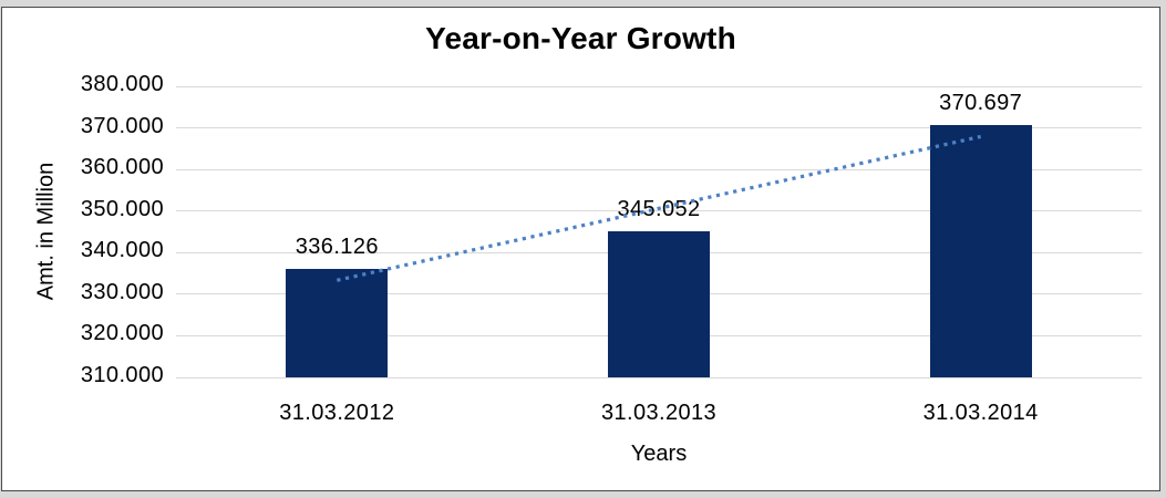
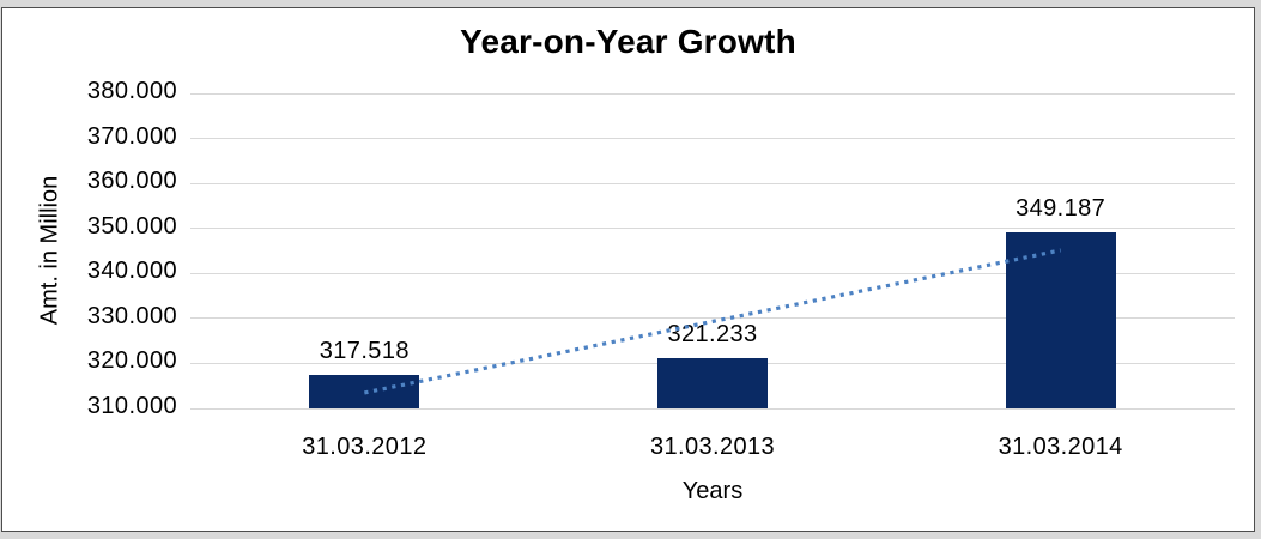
31.03.2012: 336.126 -> 317.518
31.03.2013: 345.052 -> 321.233
31.03.2014: 370.697 -> 349.187
